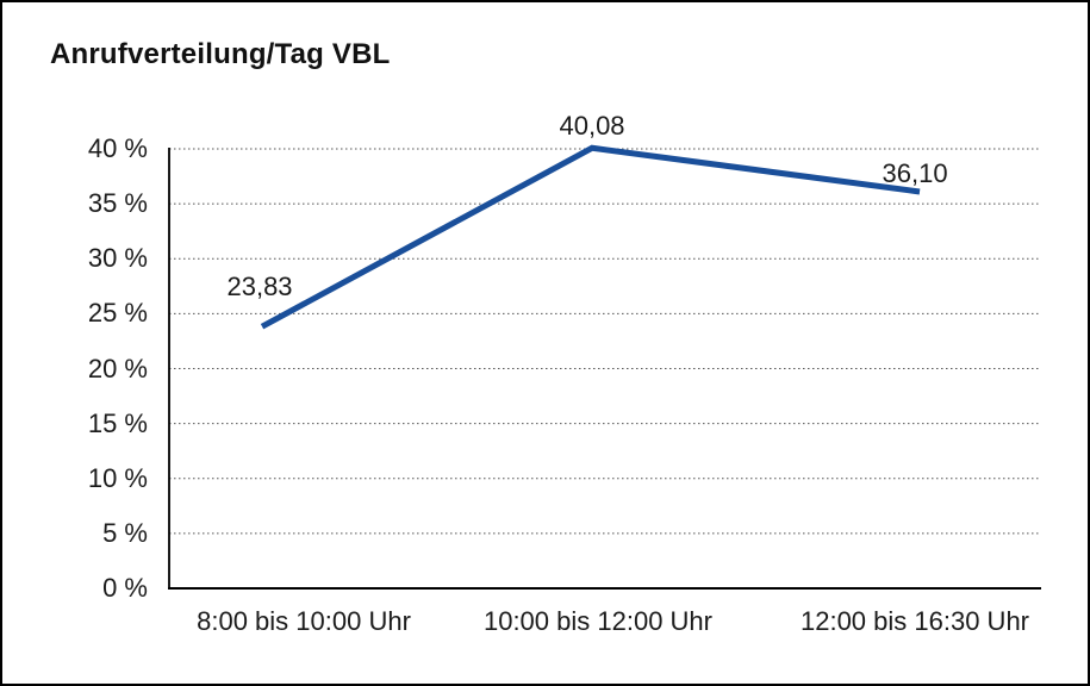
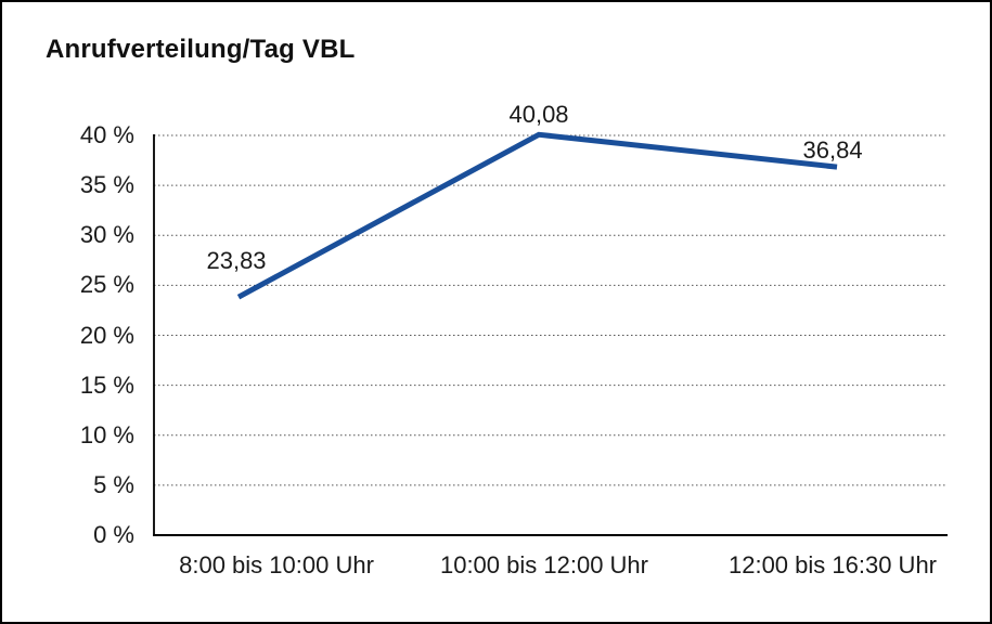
12:00 bis 16:30 Uhr: 36,10 -> 36,84
